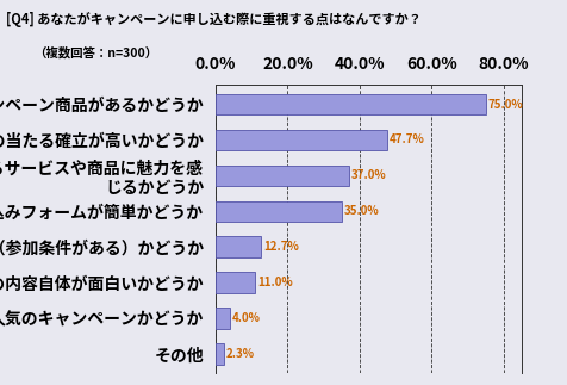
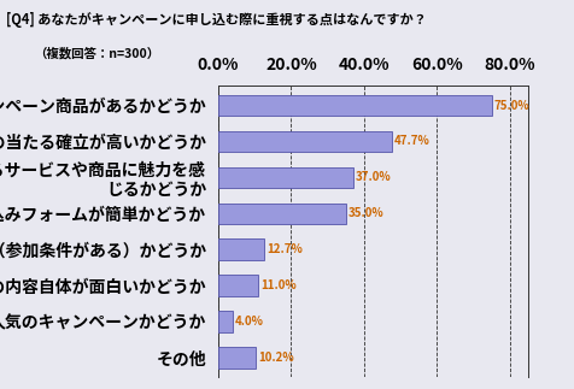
その他: 2.3% -> 10.2%
